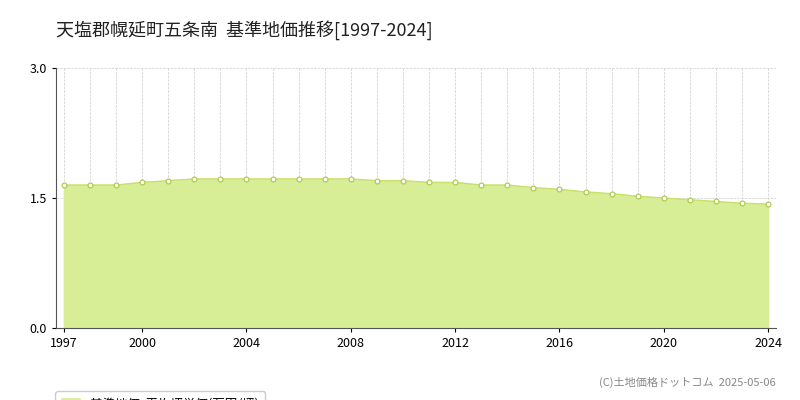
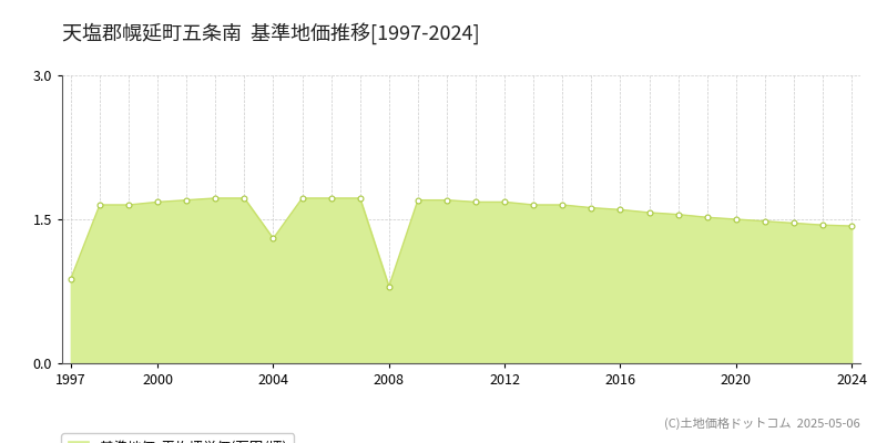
1997: 1.65 -> 0.88
2004: 1.72 -> 1.30
2008: 1.72 -> 0.80
